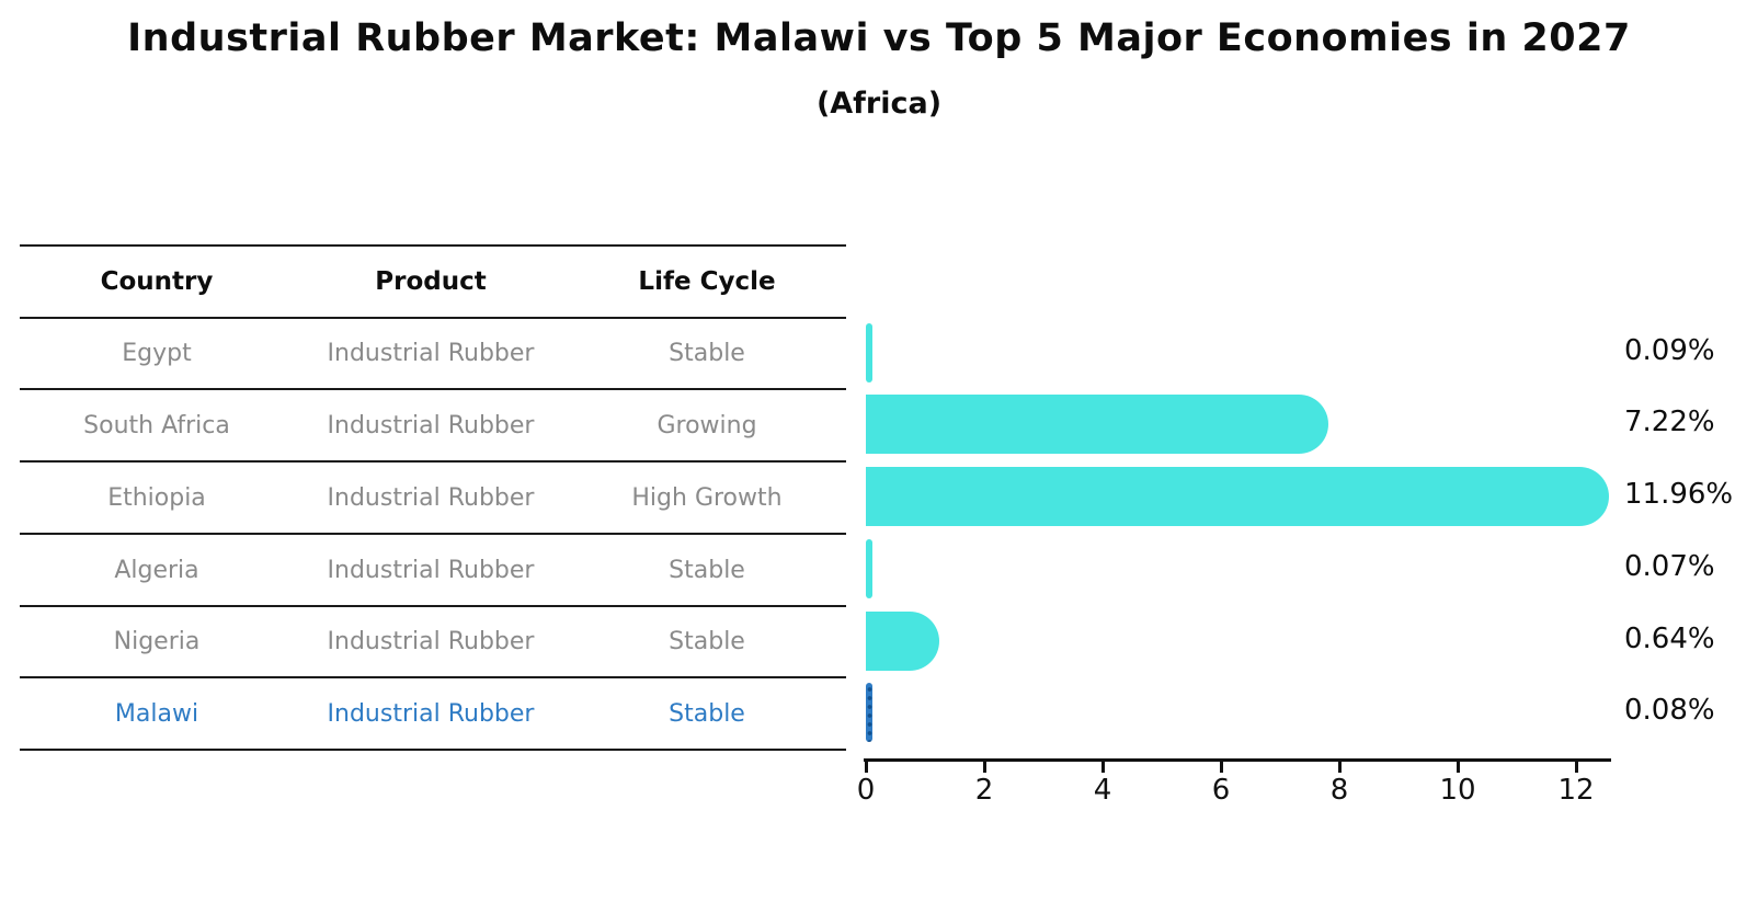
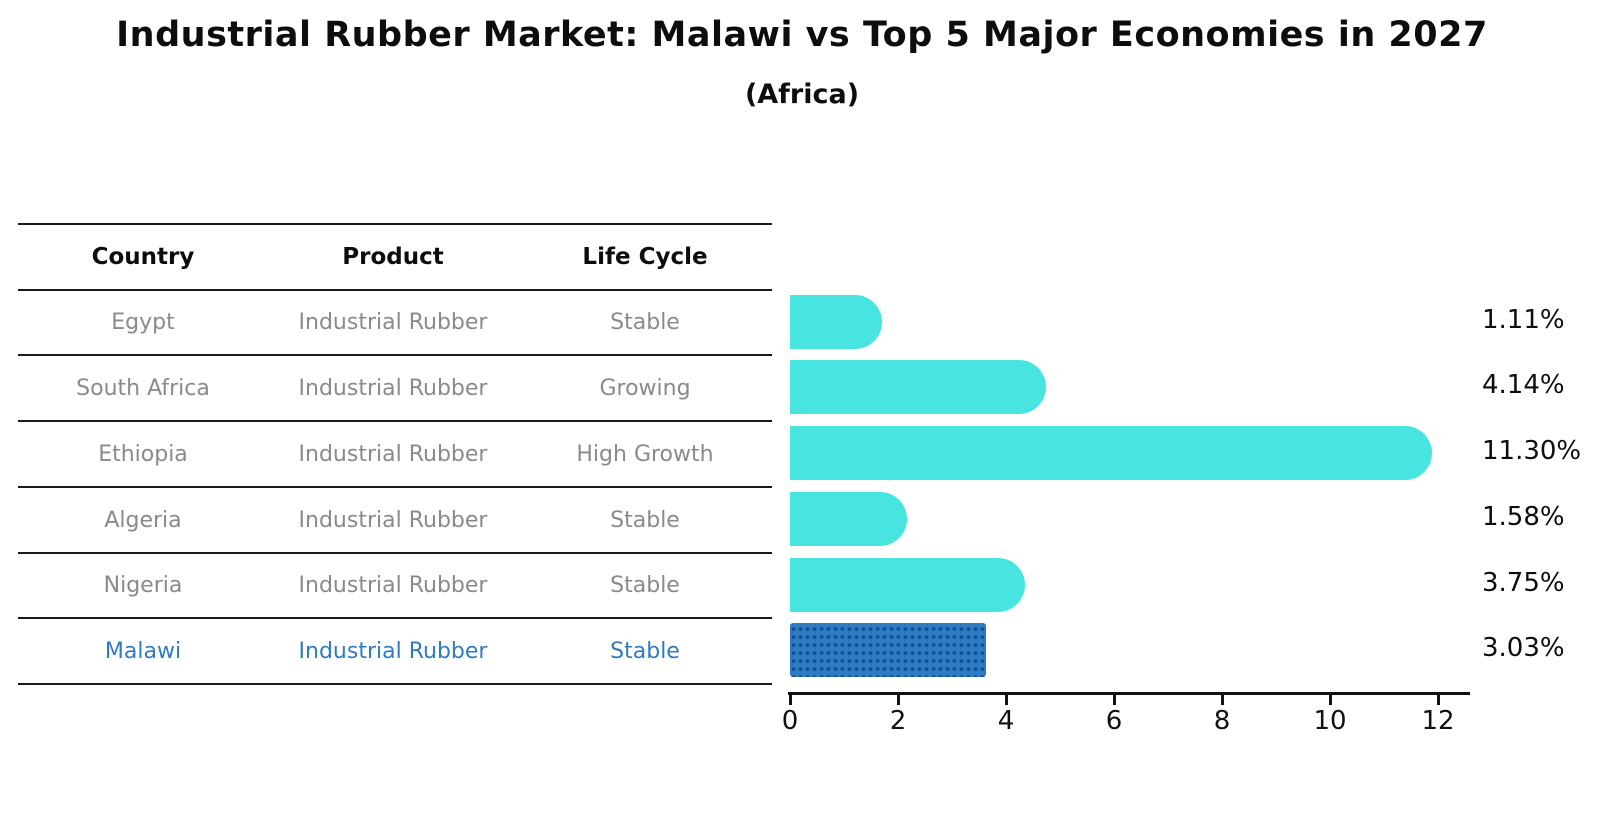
Egypt: 0.09% -> 1.11%
South Africa: 7.22% -> 4.14%
Ethiopia: 11.96% -> 11.30%
Algeria: 0.07% -> 1.58%
Nigeria: 0.64% -> 3.75%
Malawi: 0.08% -> 3.03%
